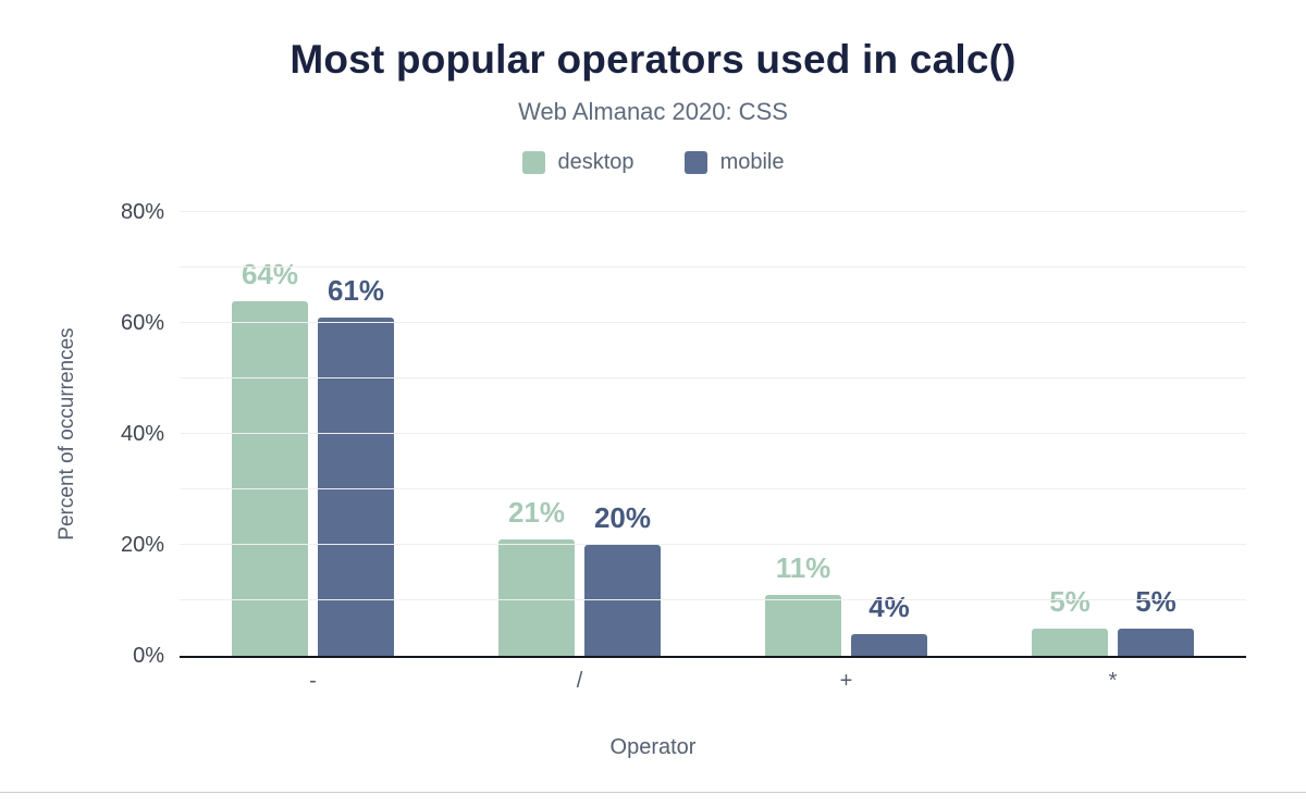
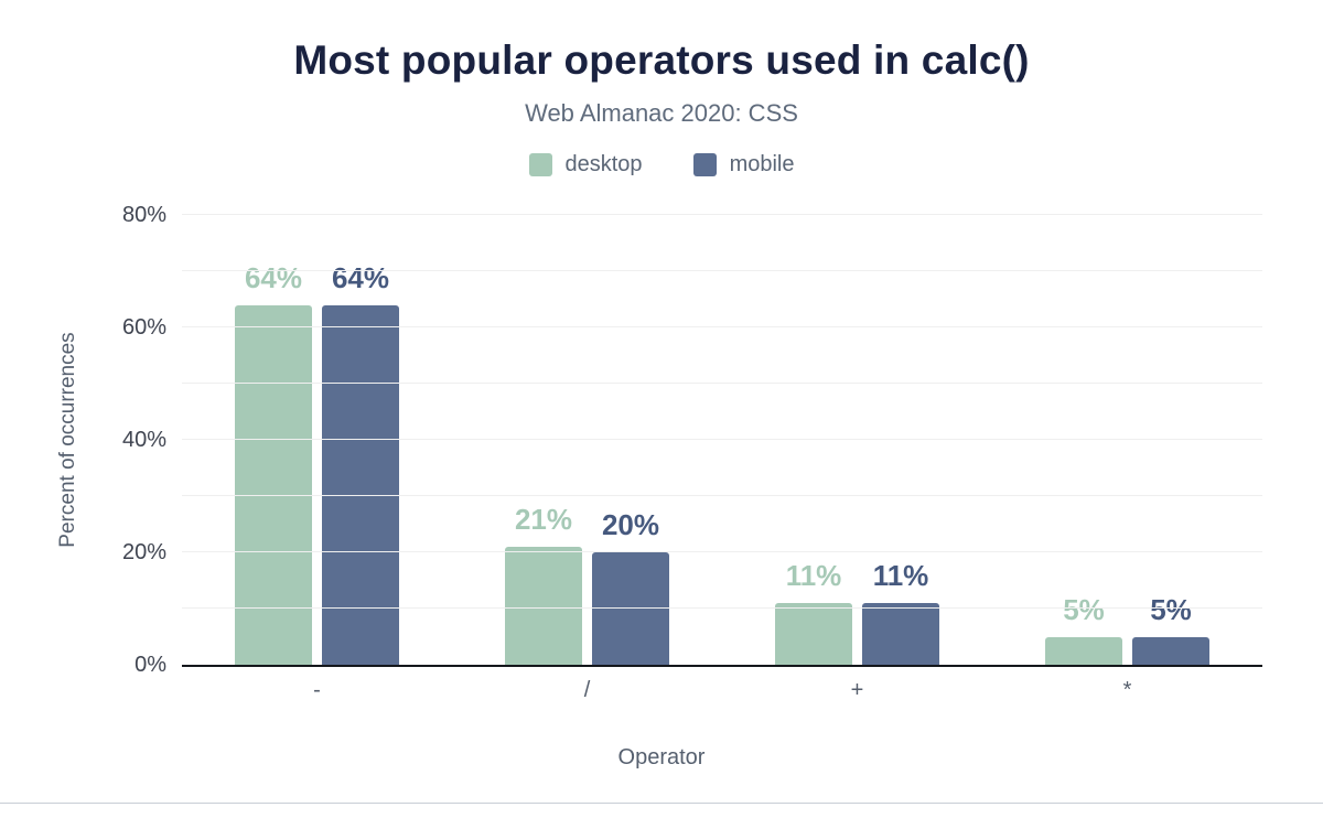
mobile/-: 61% -> 64%
mobile/+: 4% -> 11%
